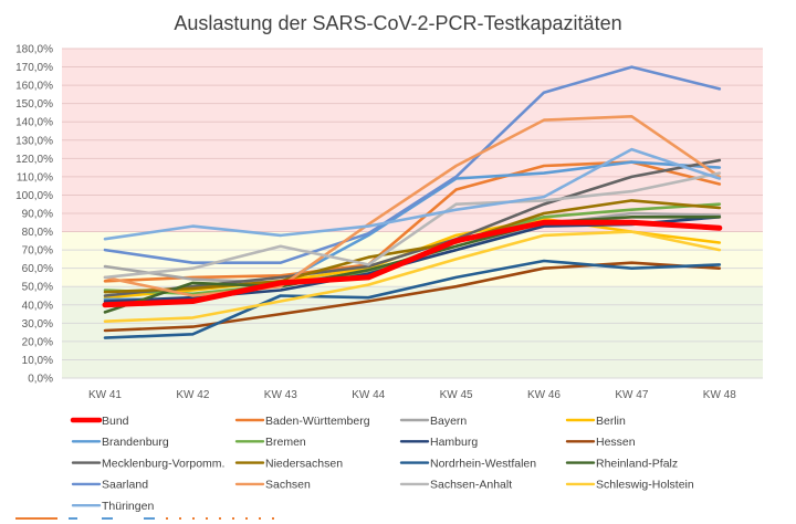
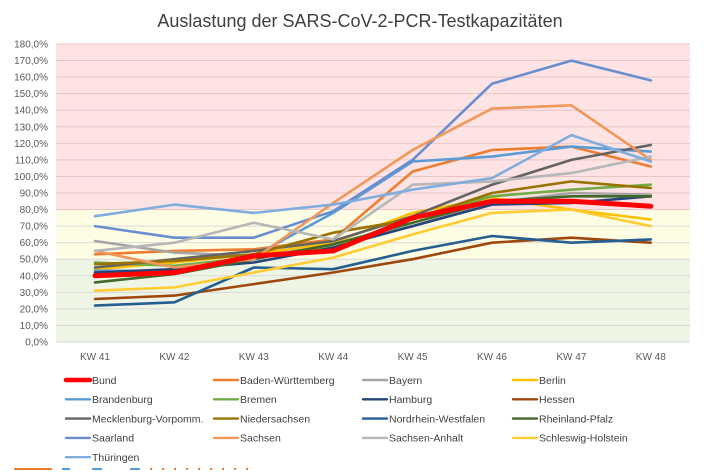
Rheinland-Pfalz/KW 42: 52% -> 41%
